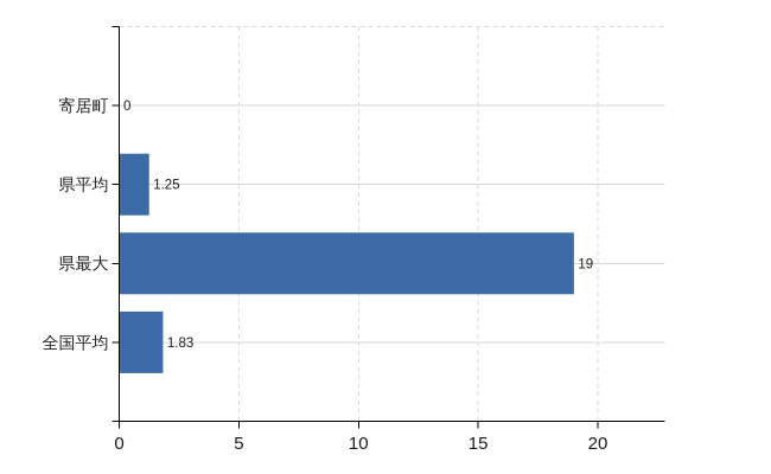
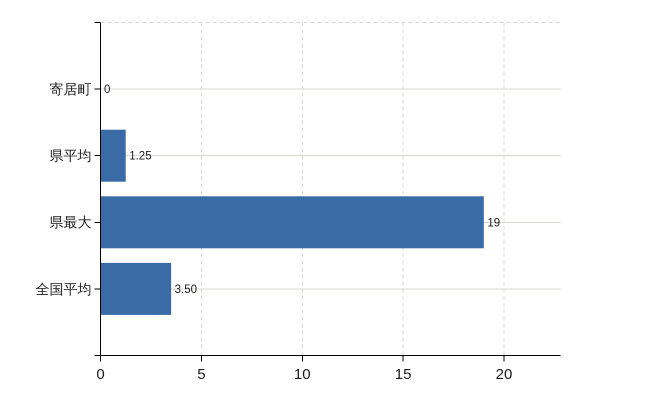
全国平均: 1.83 -> 3.50
